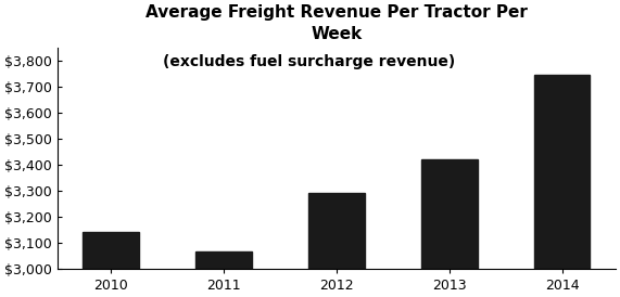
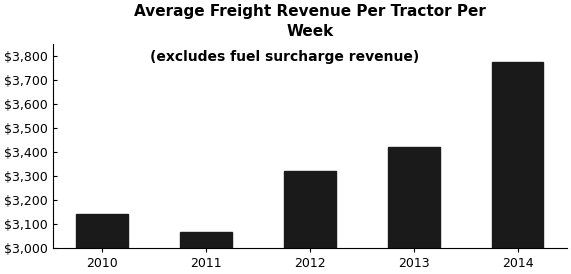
2012: $3,290 -> $3,320
2014: $3,745 -> $3,775
